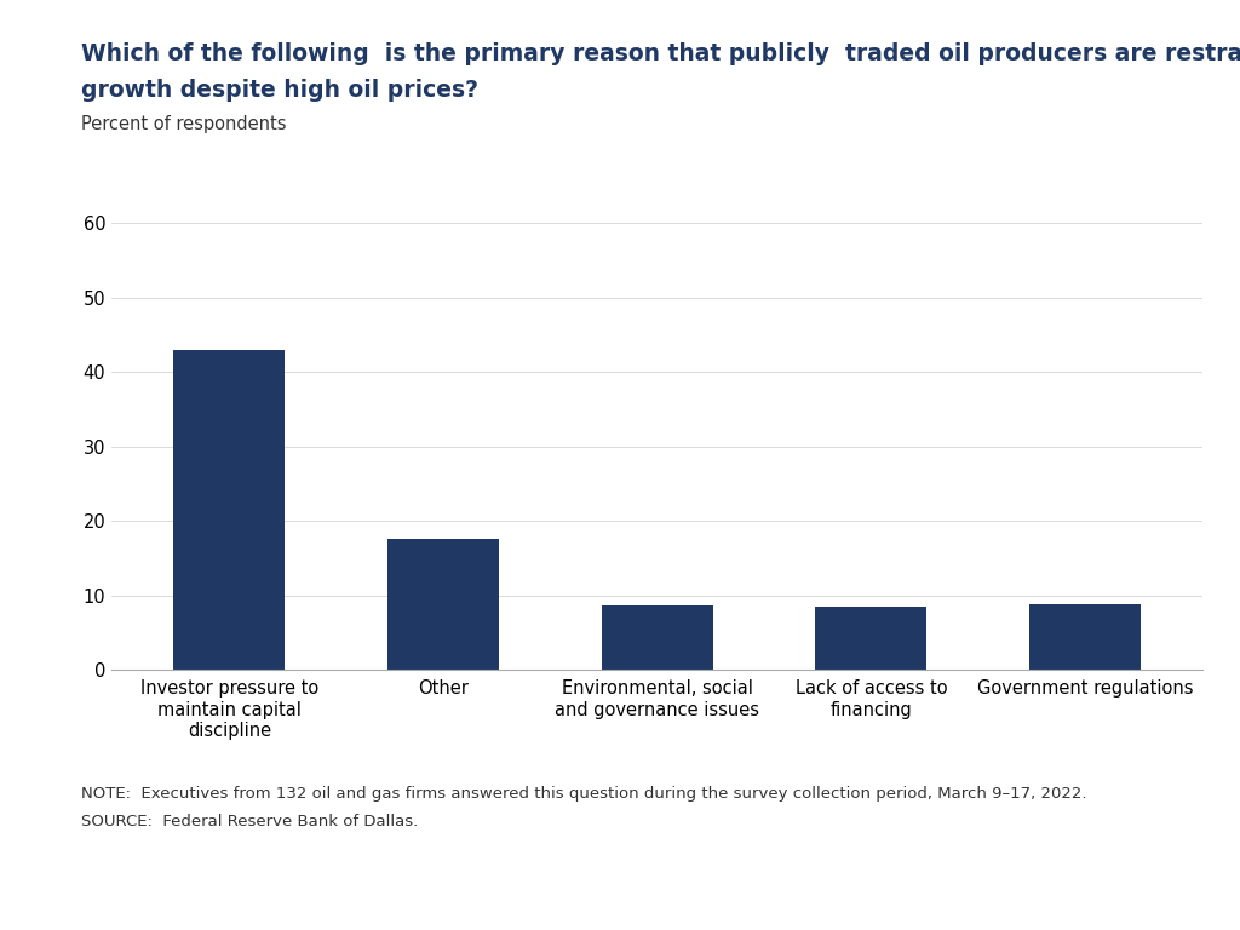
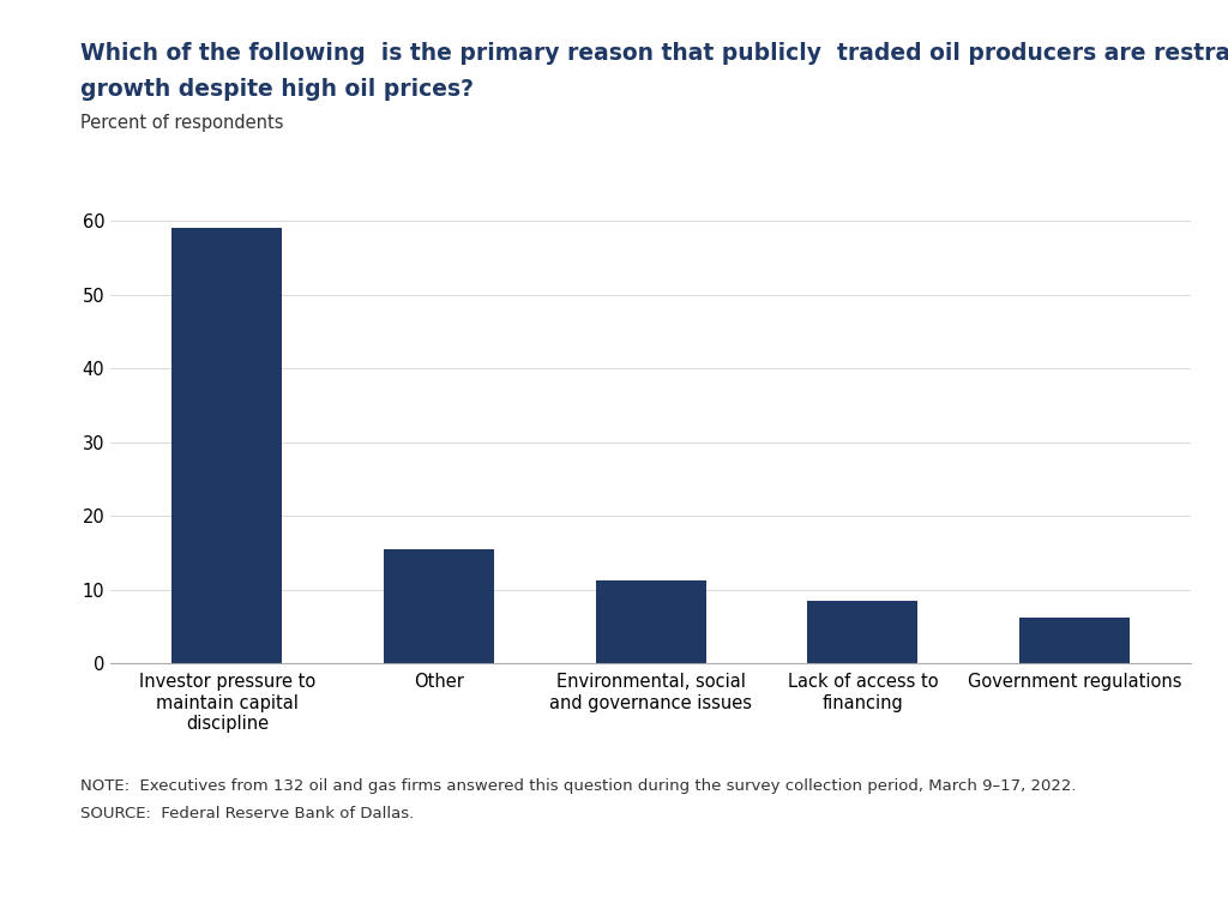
Investor pressure to maintain capital discipline: 43.0 -> 59.0
Other: 17.6 -> 15.5
Environmental, social and governance issues: 8.6 -> 11.2
Government regulations: 8.8 -> 6.2
